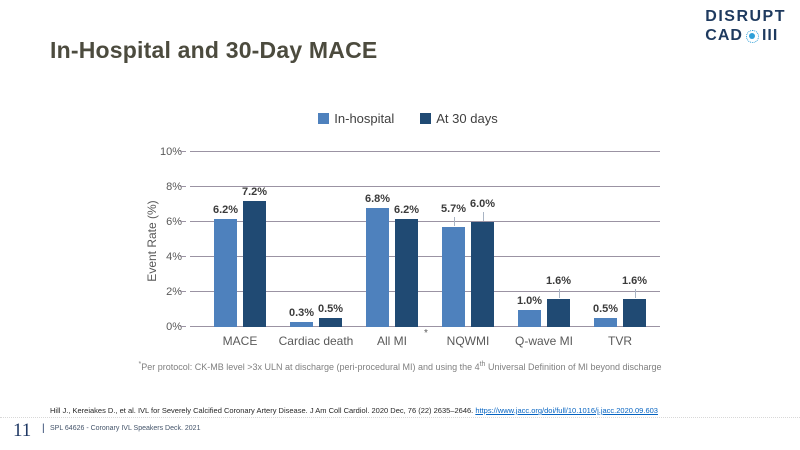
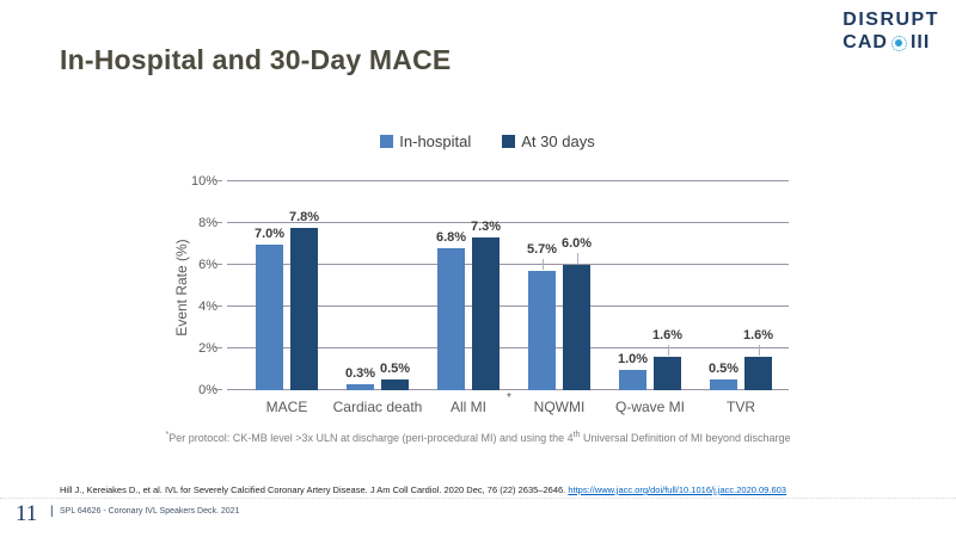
In-hospital/MACE: 6.2% -> 7.0%
At 30 days/MACE: 7.2% -> 7.8%
At 30 days/All MI: 6.2% -> 7.3%
